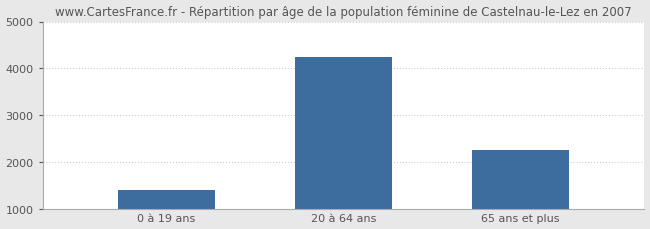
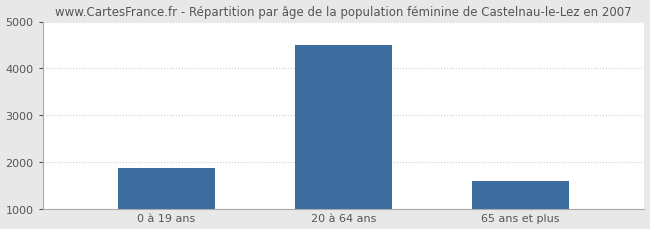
0 à 19 ans: 1400 -> 1880
20 à 64 ans: 4250 -> 4500
65 ans et plus: 2250 -> 1600
